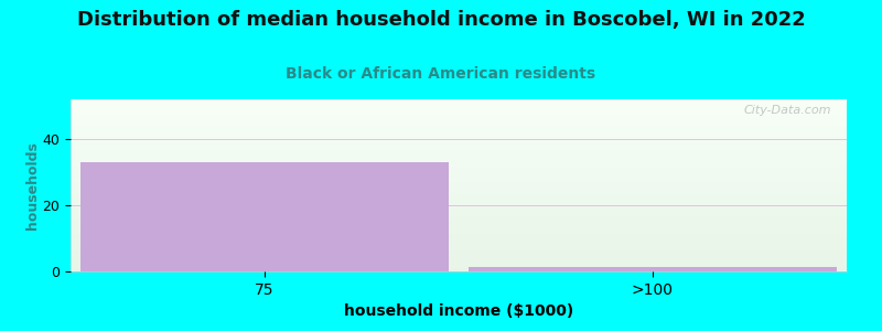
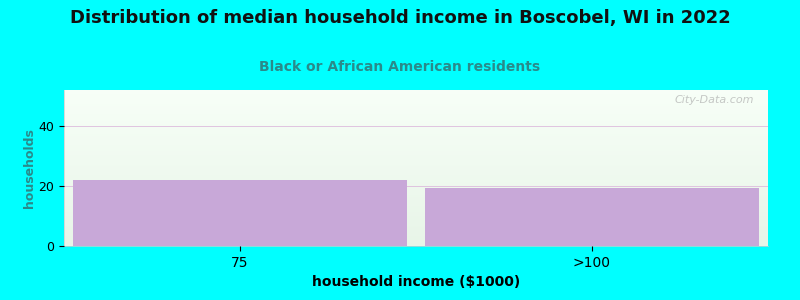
75: 33.0 -> 22.0
>100: 1.5 -> 19.5
